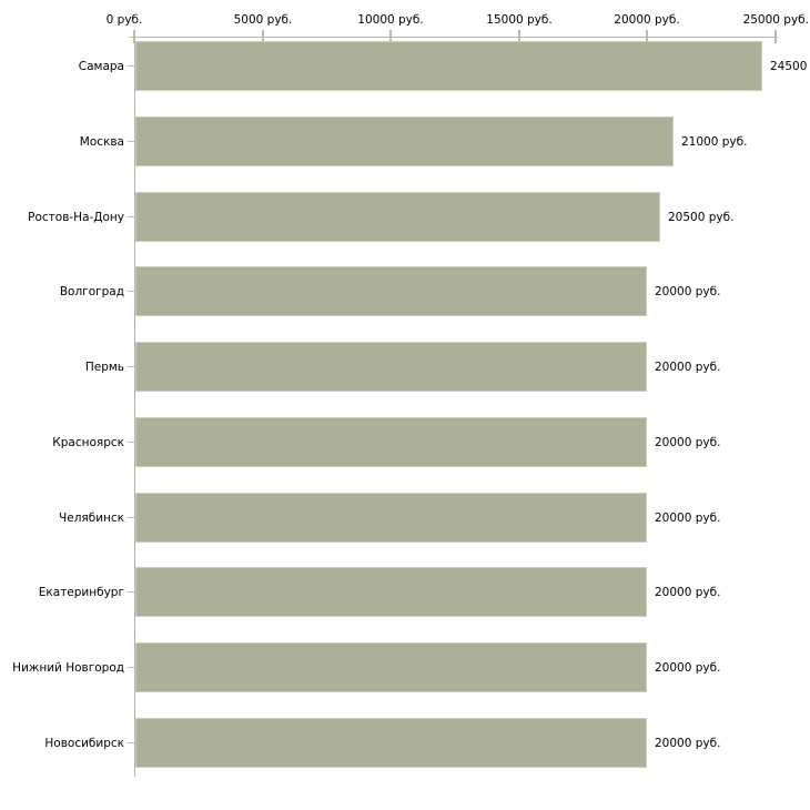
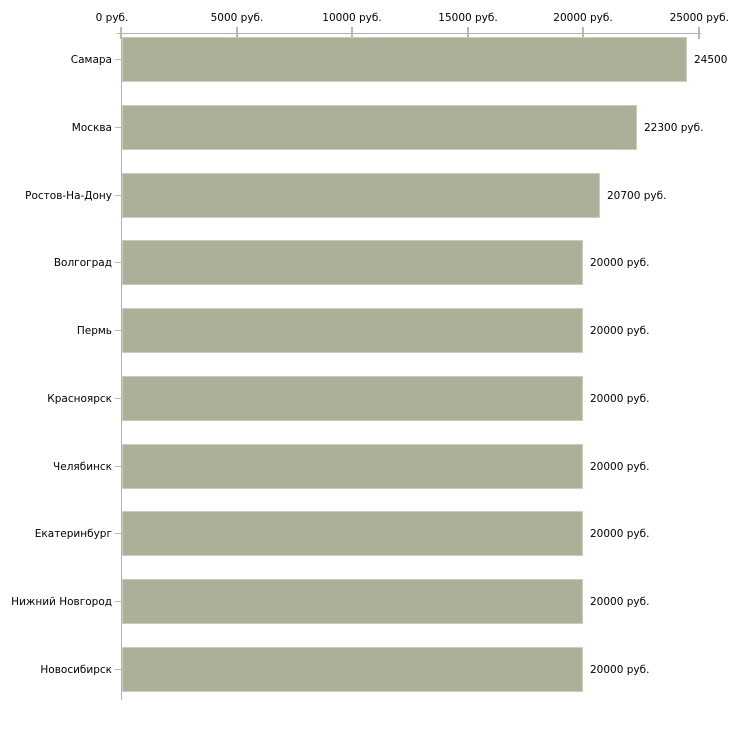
Москва: 21000 -> 22300
Ростов-На-Дону: 20500 -> 20700
